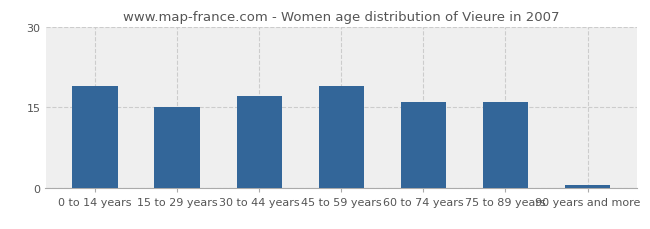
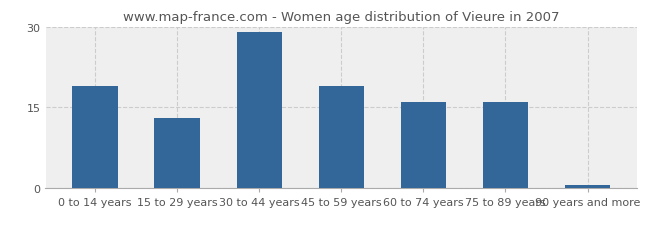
15 to 29 years: 15.0 -> 13.0
30 to 44 years: 17.0 -> 29.0
